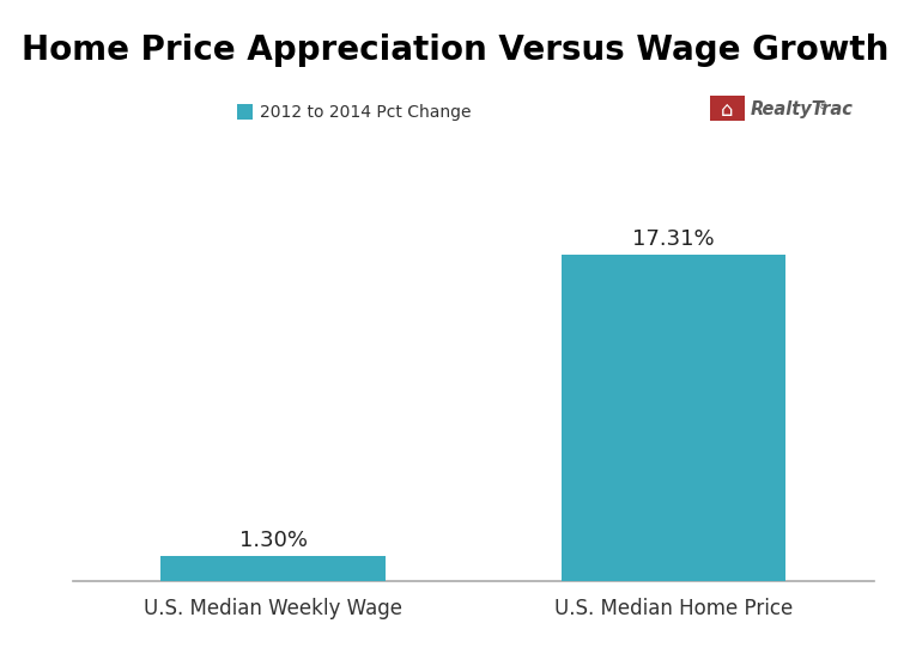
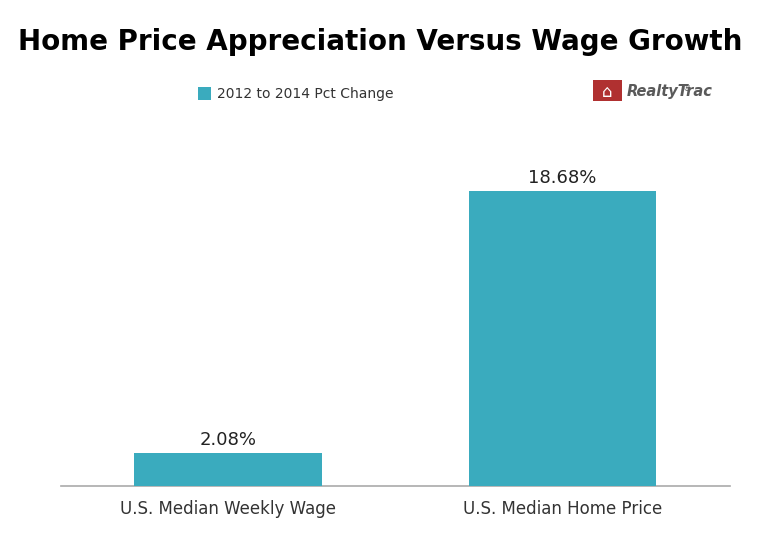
U.S. Median Weekly Wage: 1.30% -> 2.08%
U.S. Median Home Price: 17.31% -> 18.68%
